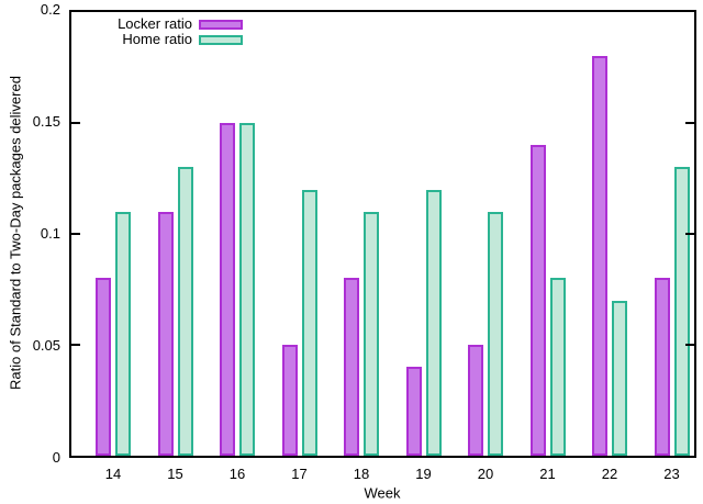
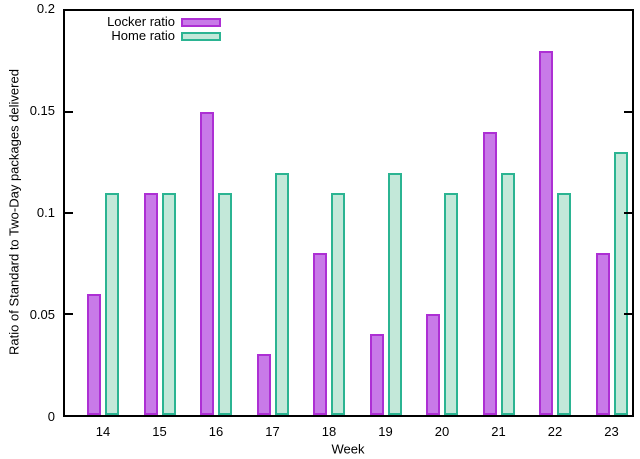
Locker ratio/14: 0.08 -> 0.06
Home ratio/15: 0.13 -> 0.11
Home ratio/16: 0.15 -> 0.11
Locker ratio/17: 0.05 -> 0.03
Home ratio/21: 0.08 -> 0.12
Home ratio/22: 0.07 -> 0.11
